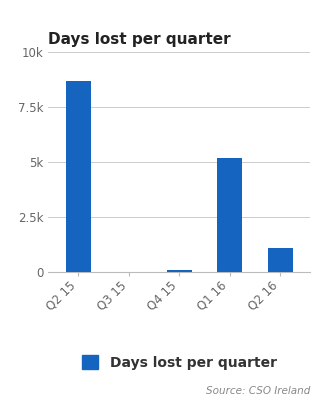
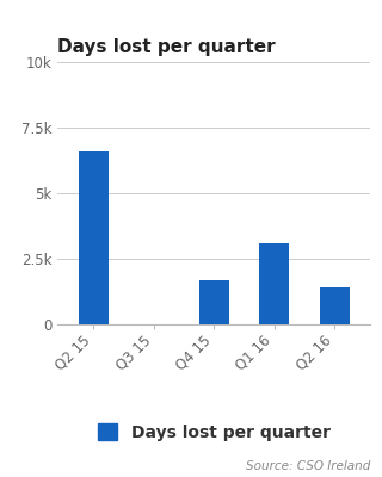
Q2 15: 8.7k -> 6.6k
Q4 15: 0.1k -> 1.7k
Q1 16: 5.2k -> 3.1k
Q2 16: 1.1k -> 1.4k
